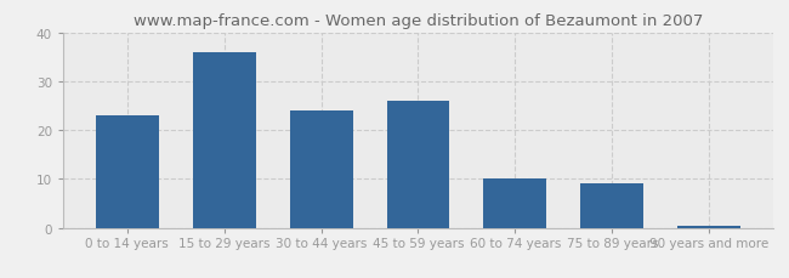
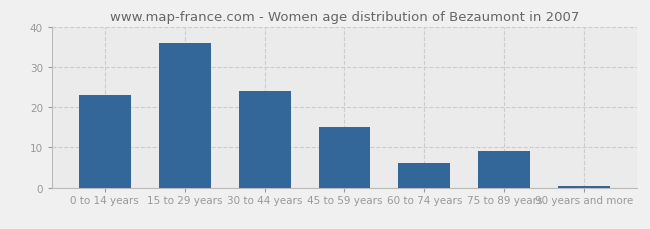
45 to 59 years: 26.0 -> 15.0
60 to 74 years: 10.0 -> 6.0
